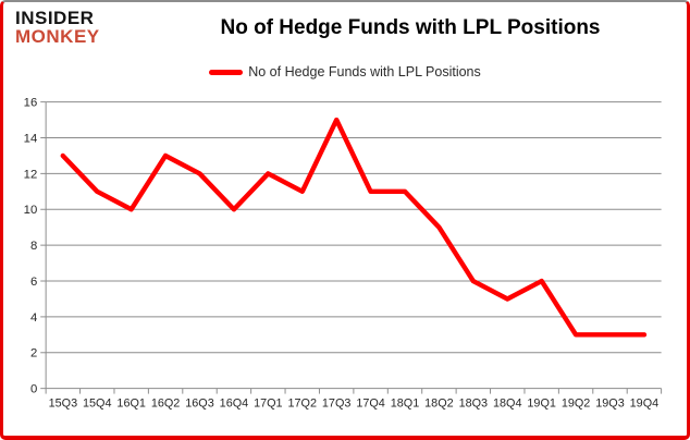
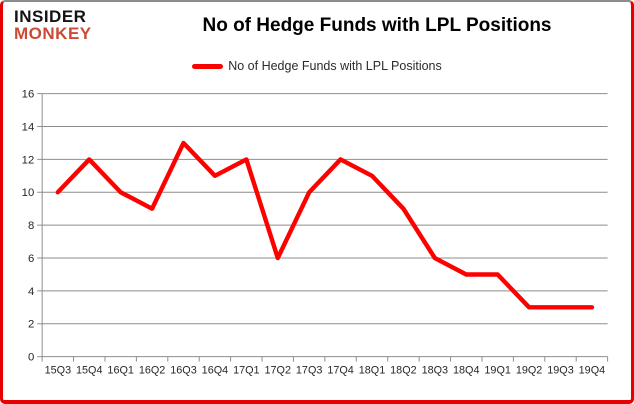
15Q3: 13 -> 10
15Q4: 11 -> 12
16Q2: 13 -> 9
16Q3: 12 -> 13
16Q4: 10 -> 11
17Q2: 11 -> 6
17Q3: 15 -> 10
17Q4: 11 -> 12
19Q1: 6 -> 5
